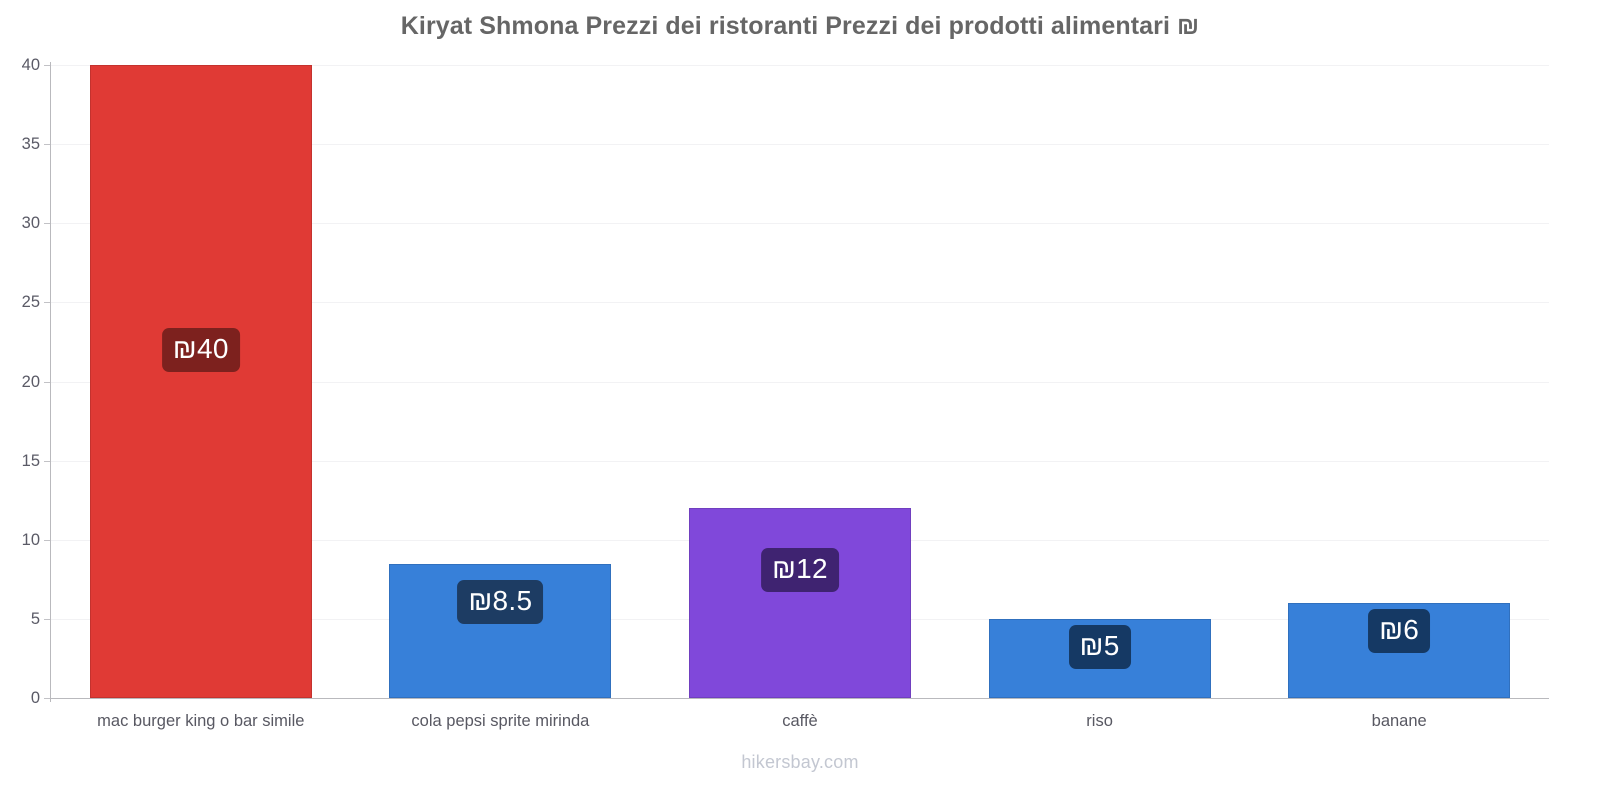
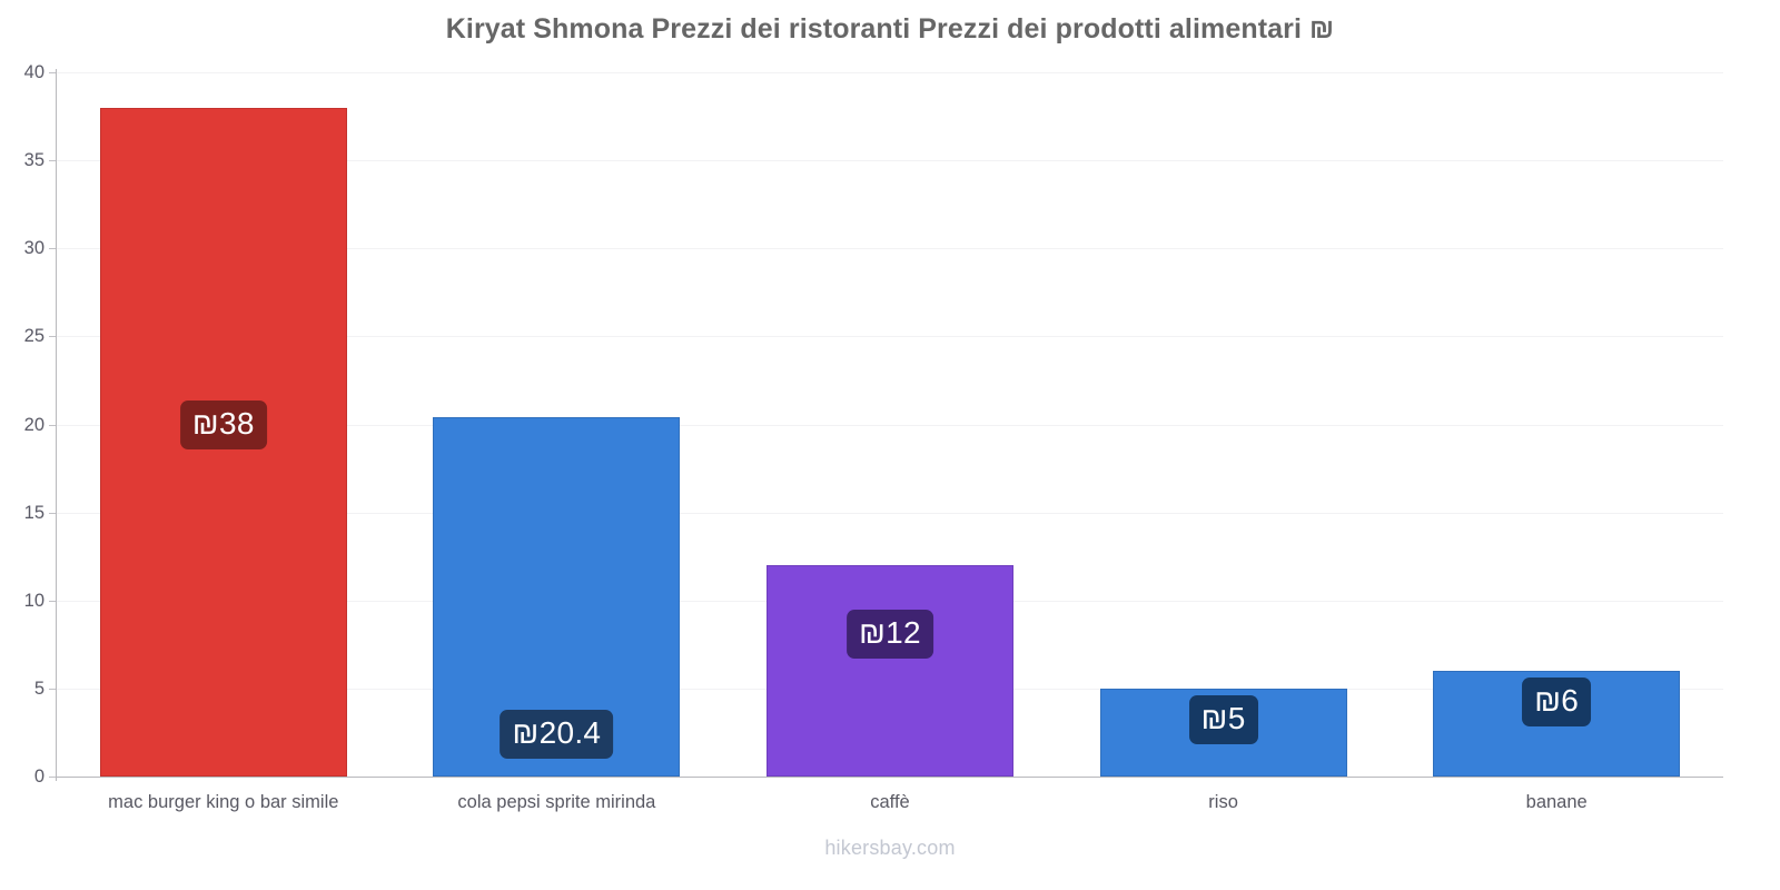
mac burger king o bar simile: 40 -> 38
cola pepsi sprite mirinda: 8.5 -> 20.4
